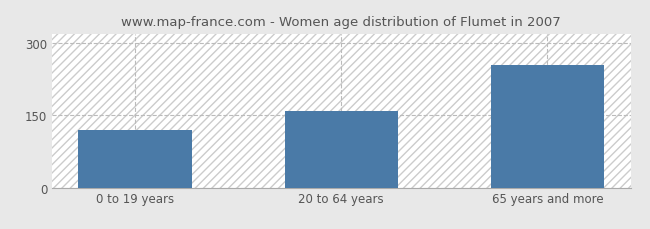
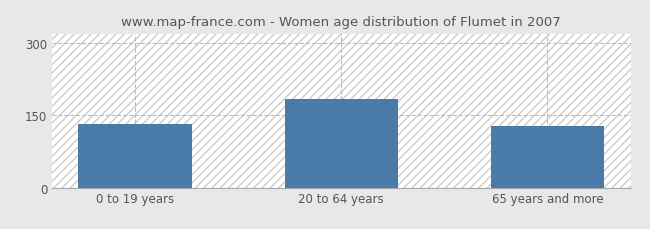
0 to 19 years: 120 -> 133
20 to 64 years: 160 -> 183
65 years and more: 255 -> 128
